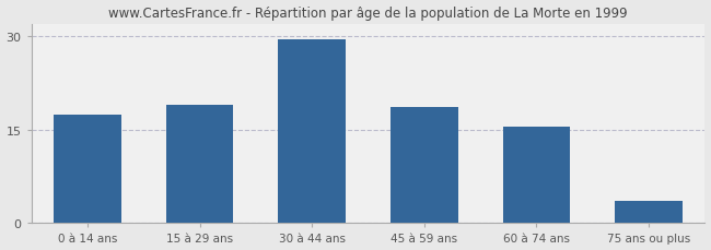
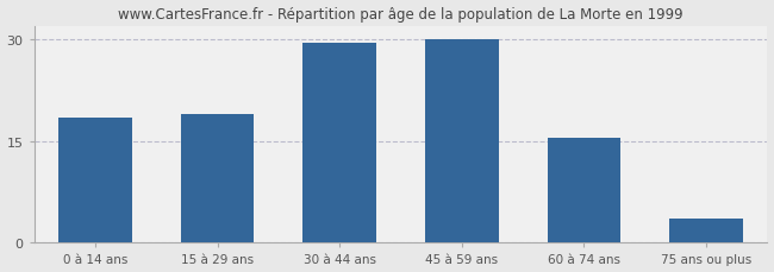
0 à 14 ans: 17.4 -> 18.5
45 à 59 ans: 18.6 -> 30.0
